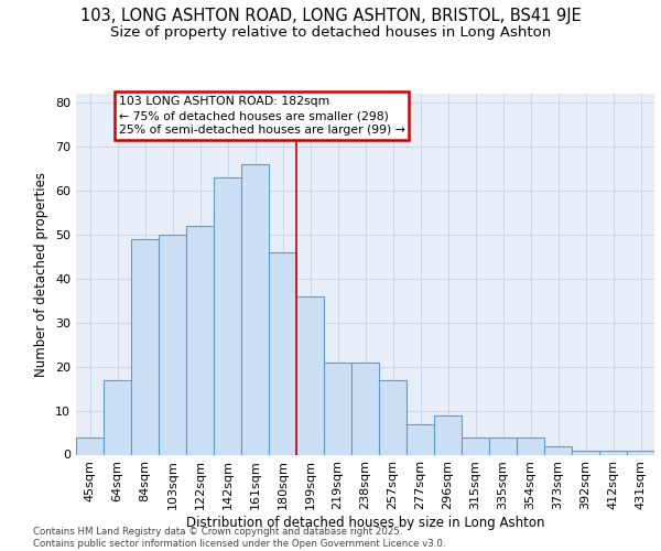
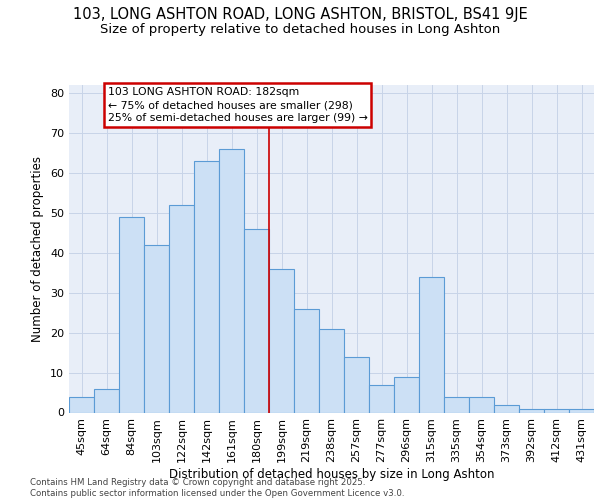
64sqm: 17 -> 6
103sqm: 50 -> 42
219sqm: 21 -> 26
257sqm: 17 -> 14
315sqm: 4 -> 34
